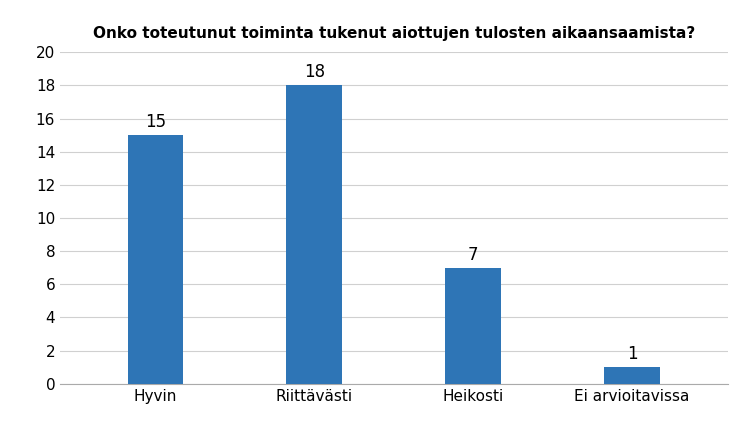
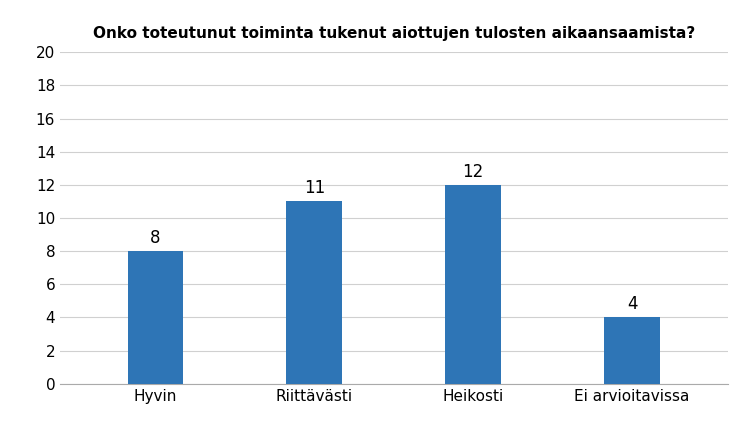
Hyvin: 15 -> 8
Riittävästi: 18 -> 11
Heikosti: 7 -> 12
Ei arvioitavissa: 1 -> 4
